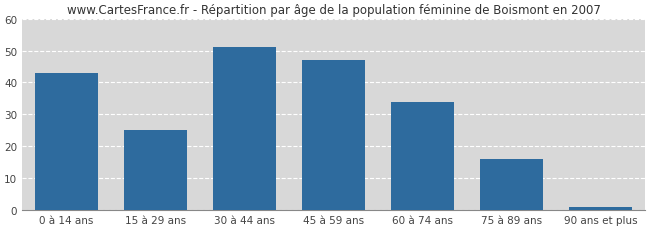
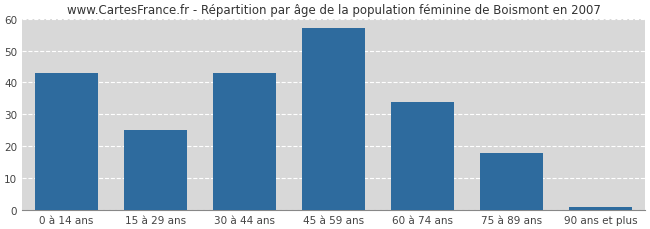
30 à 44 ans: 51 -> 43
45 à 59 ans: 47 -> 57
75 à 89 ans: 16 -> 18
